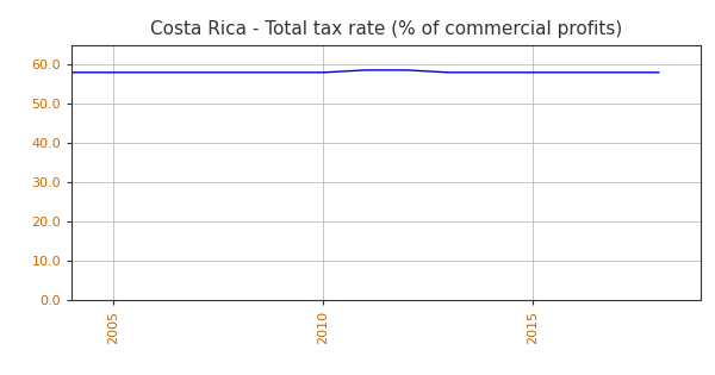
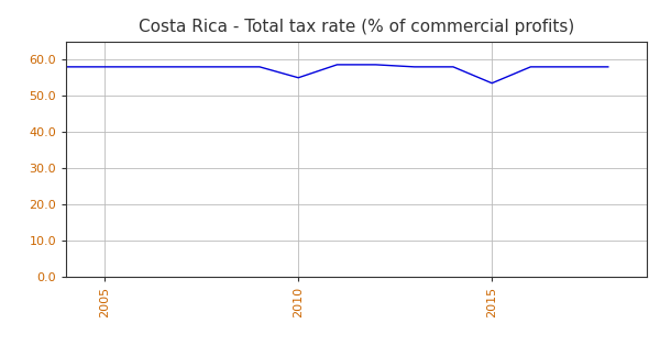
2010: 58.0 -> 55.0
2015: 58.0 -> 53.5
